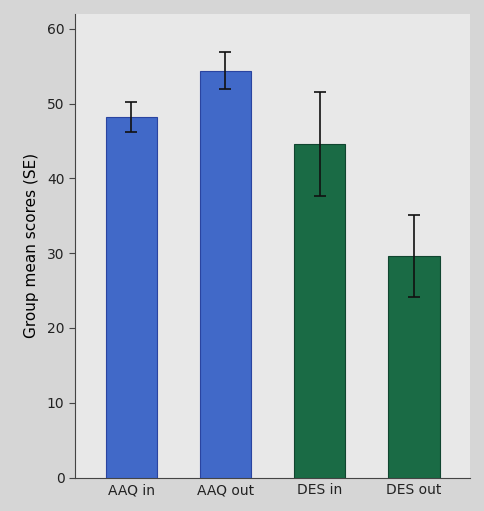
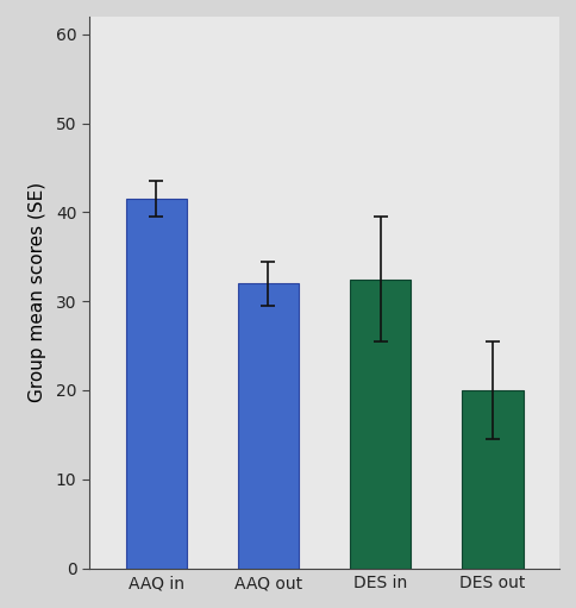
AAQ in: 48.2 -> 41.5
AAQ out: 54.4 -> 32.0
DES in: 44.6 -> 32.5
DES out: 29.6 -> 20.0
